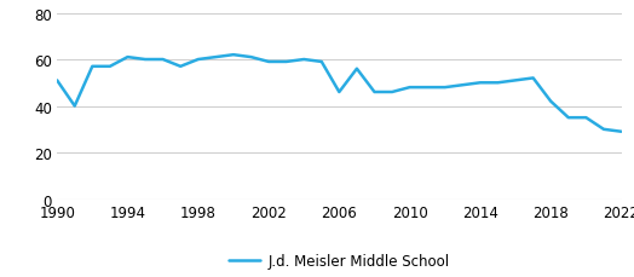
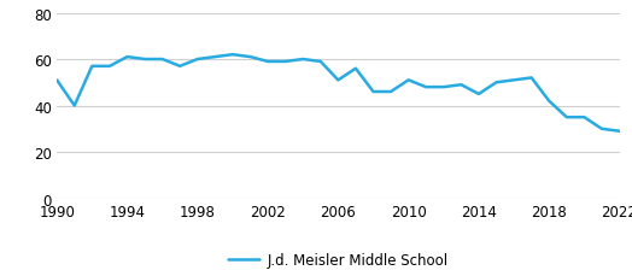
2006: 46 -> 51
2010: 48 -> 51
2014: 50 -> 45
